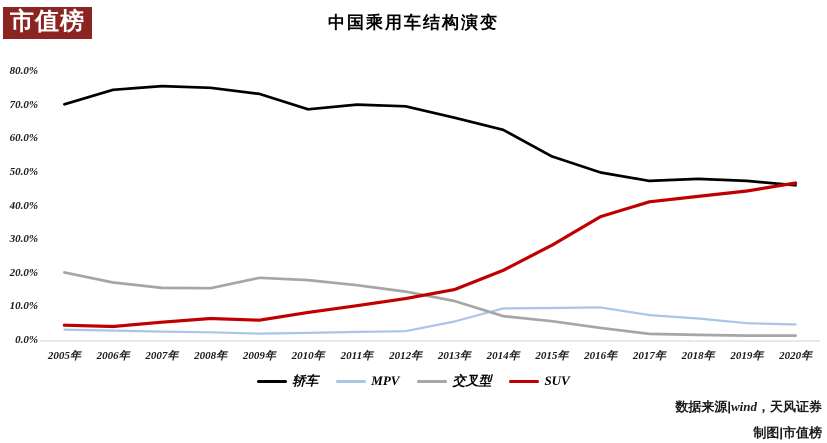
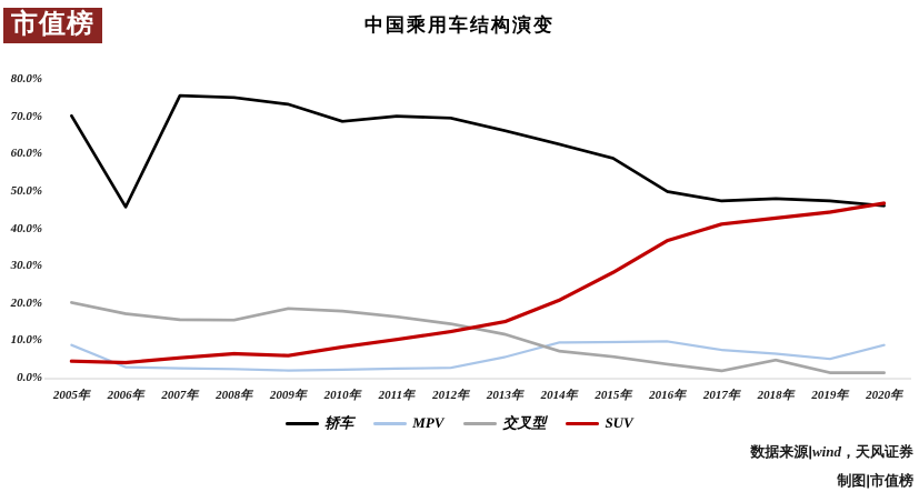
MPV/2005年: 3% -> 9%
轿车/2006年: 75% -> 46%
轿车/2015年: 55% -> 59%
交叉型/2018年: 2% -> 5%
MPV/2020年: 5% -> 9%
